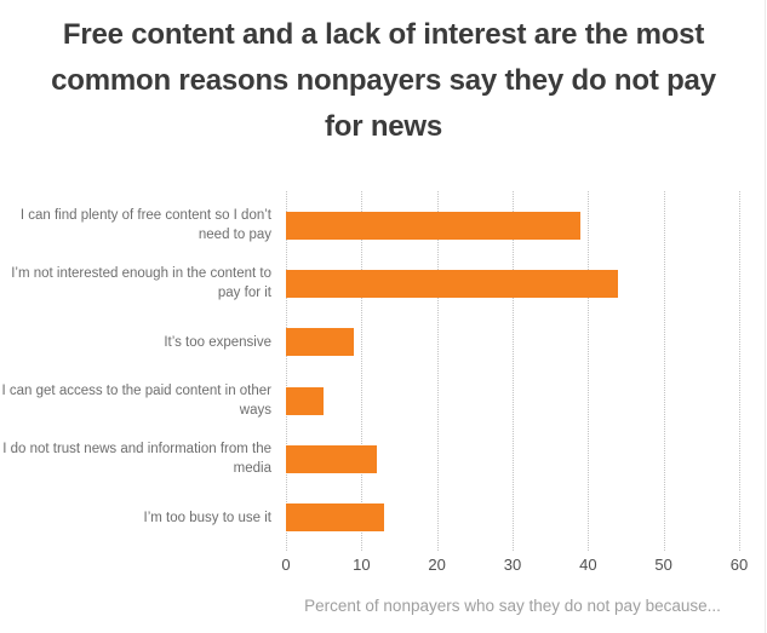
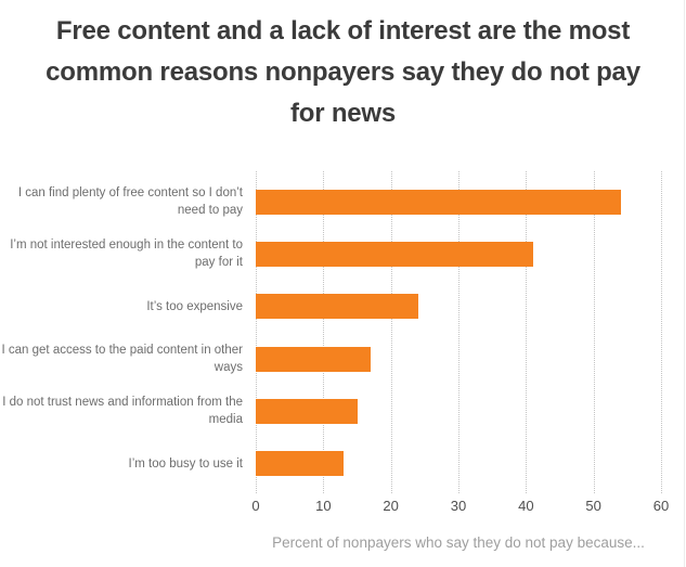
I can find plenty of free content so I don’t need to pay: 39 -> 54
I’m not interested enough in the content to pay for it: 44 -> 41
It’s too expensive: 9 -> 24
I can get access to the paid content in other ways: 5 -> 17
I do not trust news and information from the media: 12 -> 15
